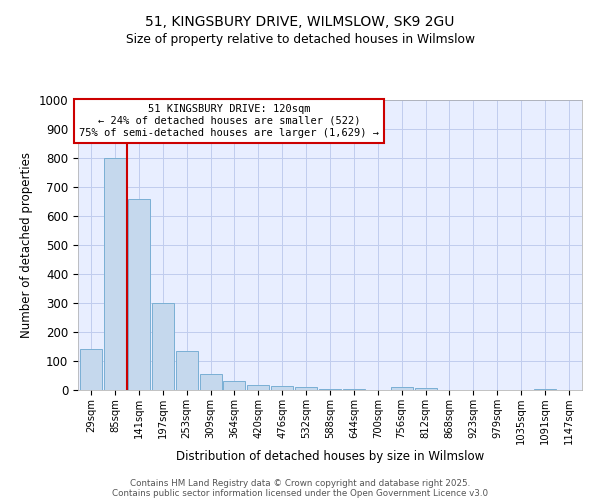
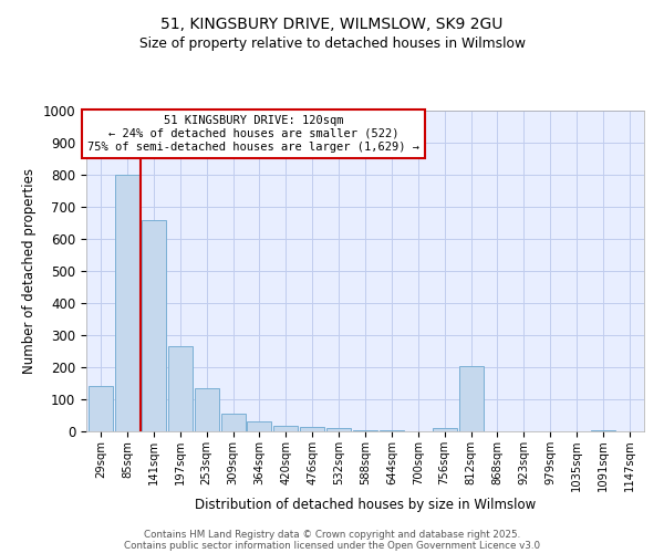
197sqm: 300 -> 265
812sqm: 8 -> 205
